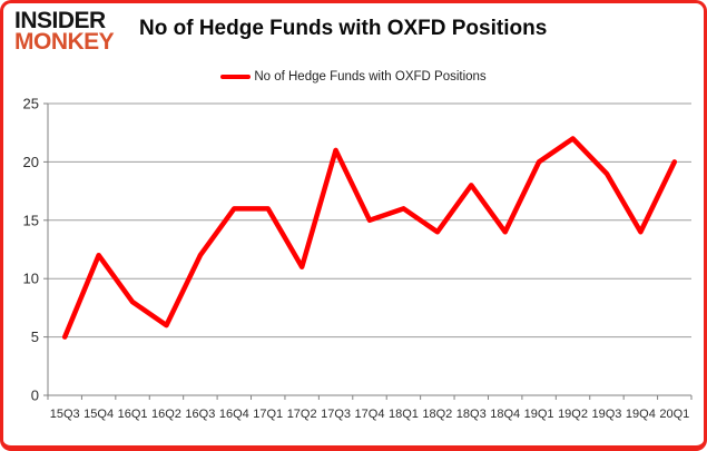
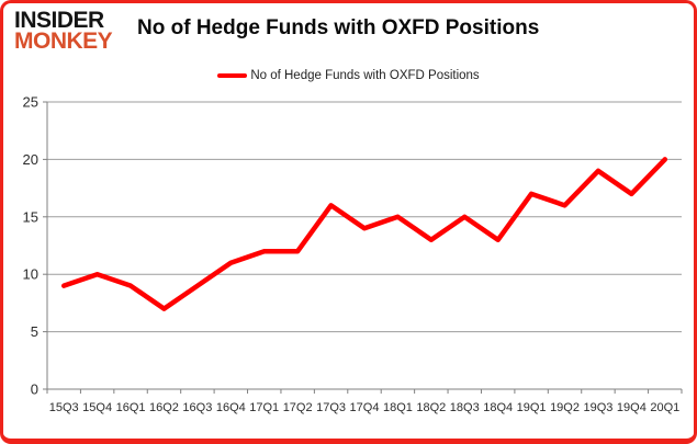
15Q3: 5 -> 9
15Q4: 12 -> 10
16Q1: 8 -> 9
16Q2: 6 -> 7
16Q3: 12 -> 9
16Q4: 16 -> 11
17Q1: 16 -> 12
17Q2: 11 -> 12
17Q3: 21 -> 16
17Q4: 15 -> 14
18Q1: 16 -> 15
18Q2: 14 -> 13
18Q3: 18 -> 15
18Q4: 14 -> 13
19Q1: 20 -> 17
19Q2: 22 -> 16
19Q4: 14 -> 17
